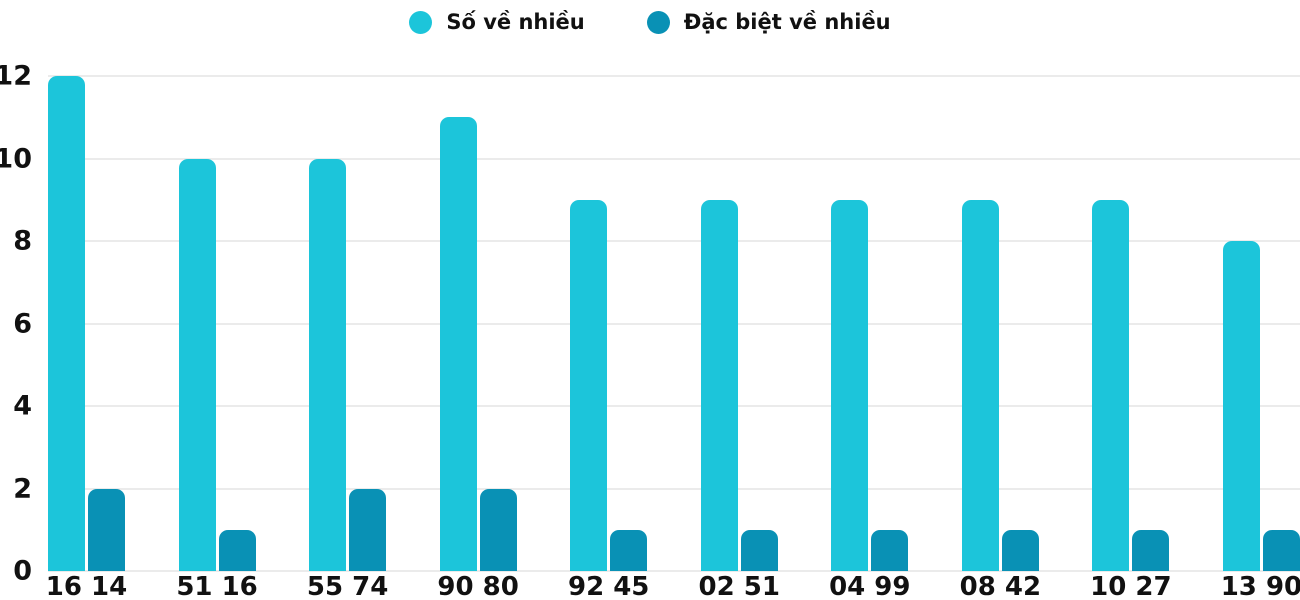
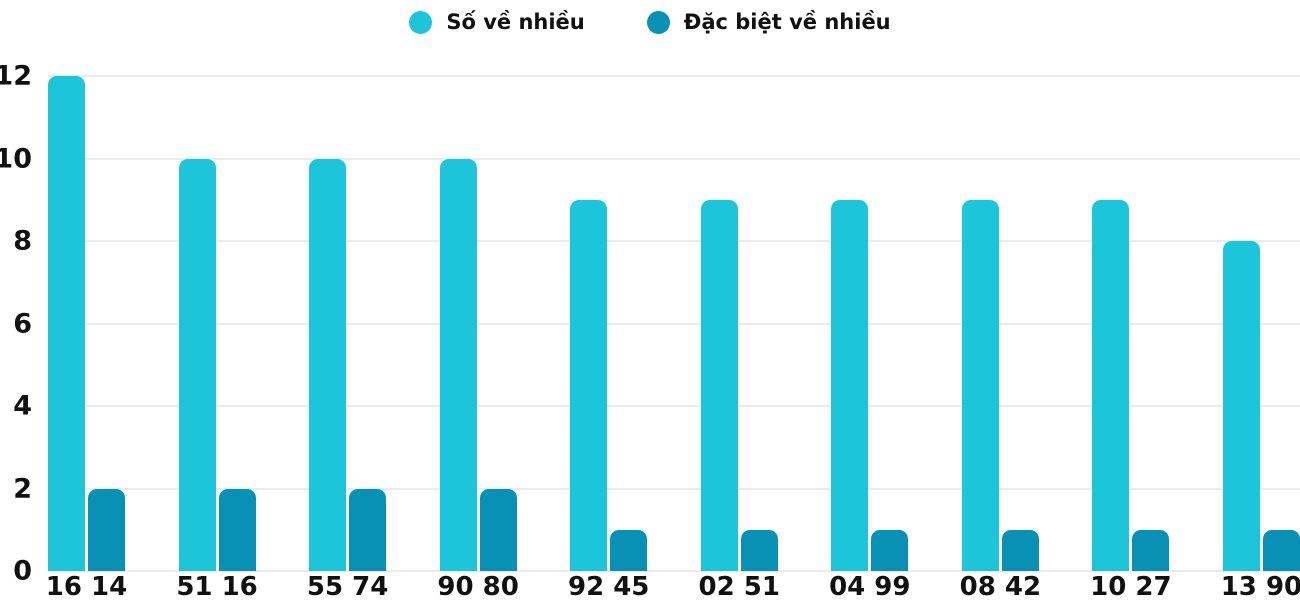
Đặc biệt về nhiều/51 16: 1 -> 2
Số về nhiều/90 80: 11 -> 10
